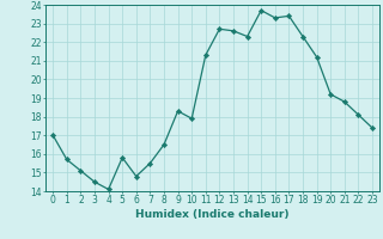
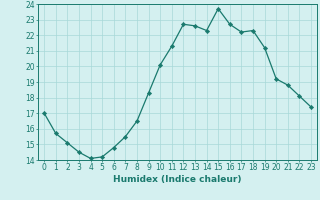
5: 15.8 -> 14.2
10: 17.9 -> 20.1
16: 23.3 -> 22.7
17: 23.4 -> 22.2
